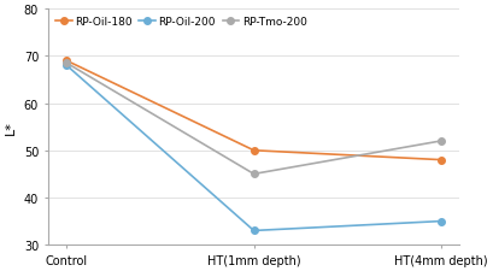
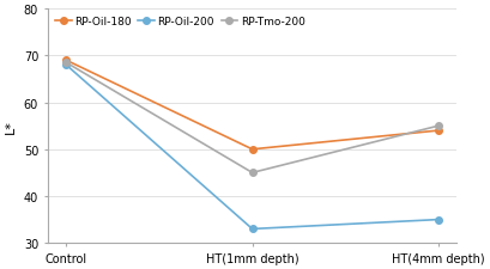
RP-Oil-180/HT(4mm depth): 48 -> 54
RP-Tmo-200/HT(4mm depth): 52.0 -> 55.0
